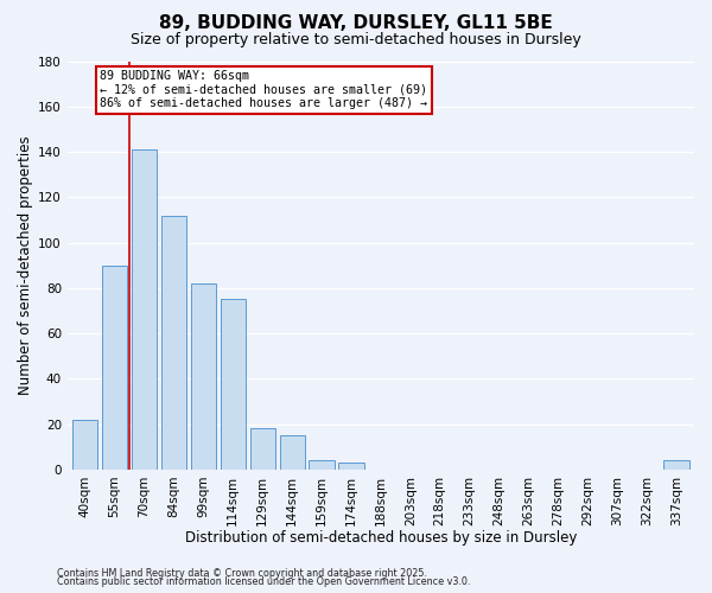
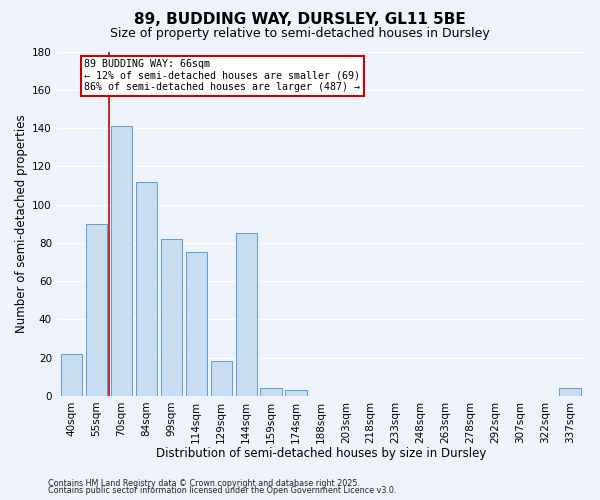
144sqm: 15 -> 85
